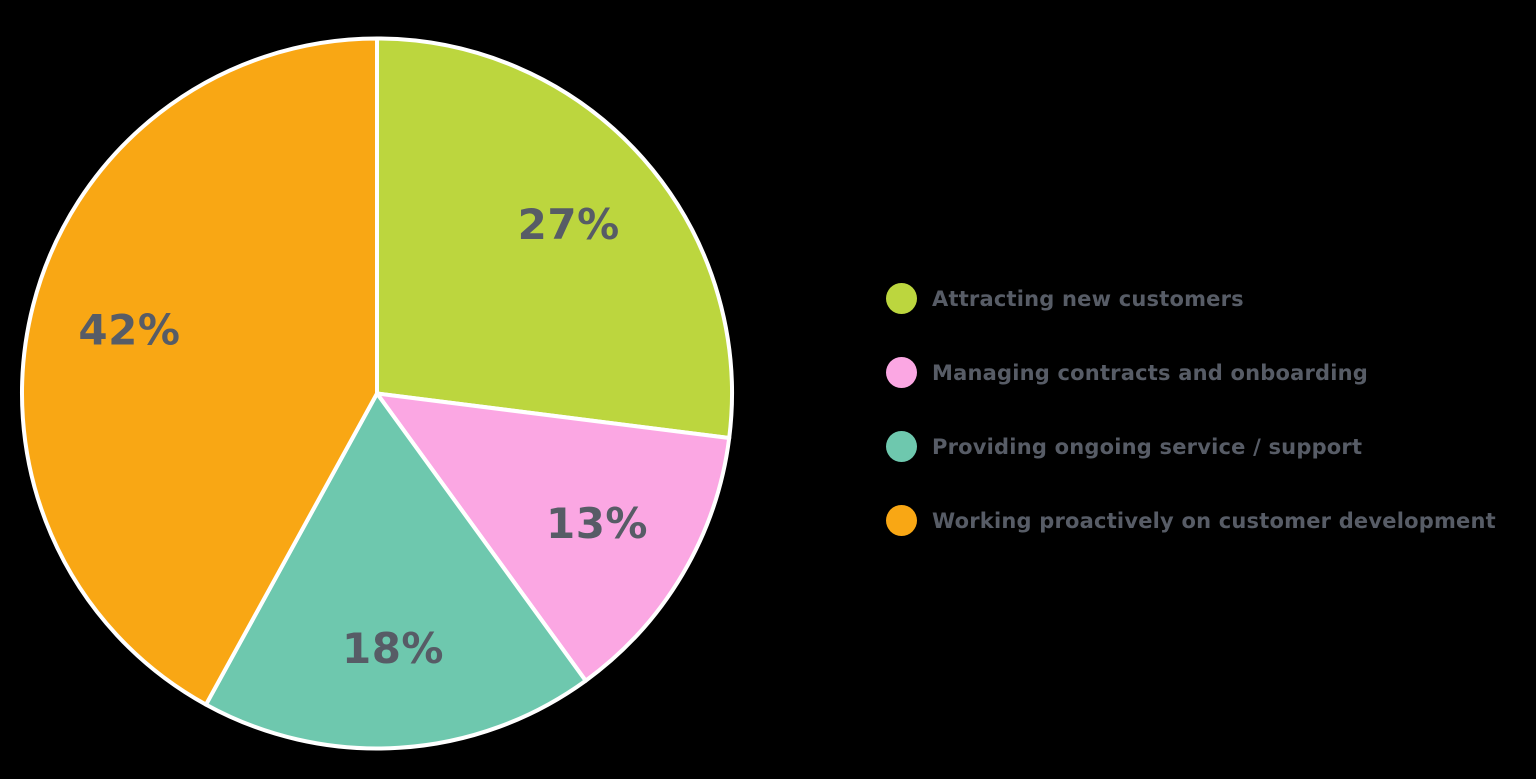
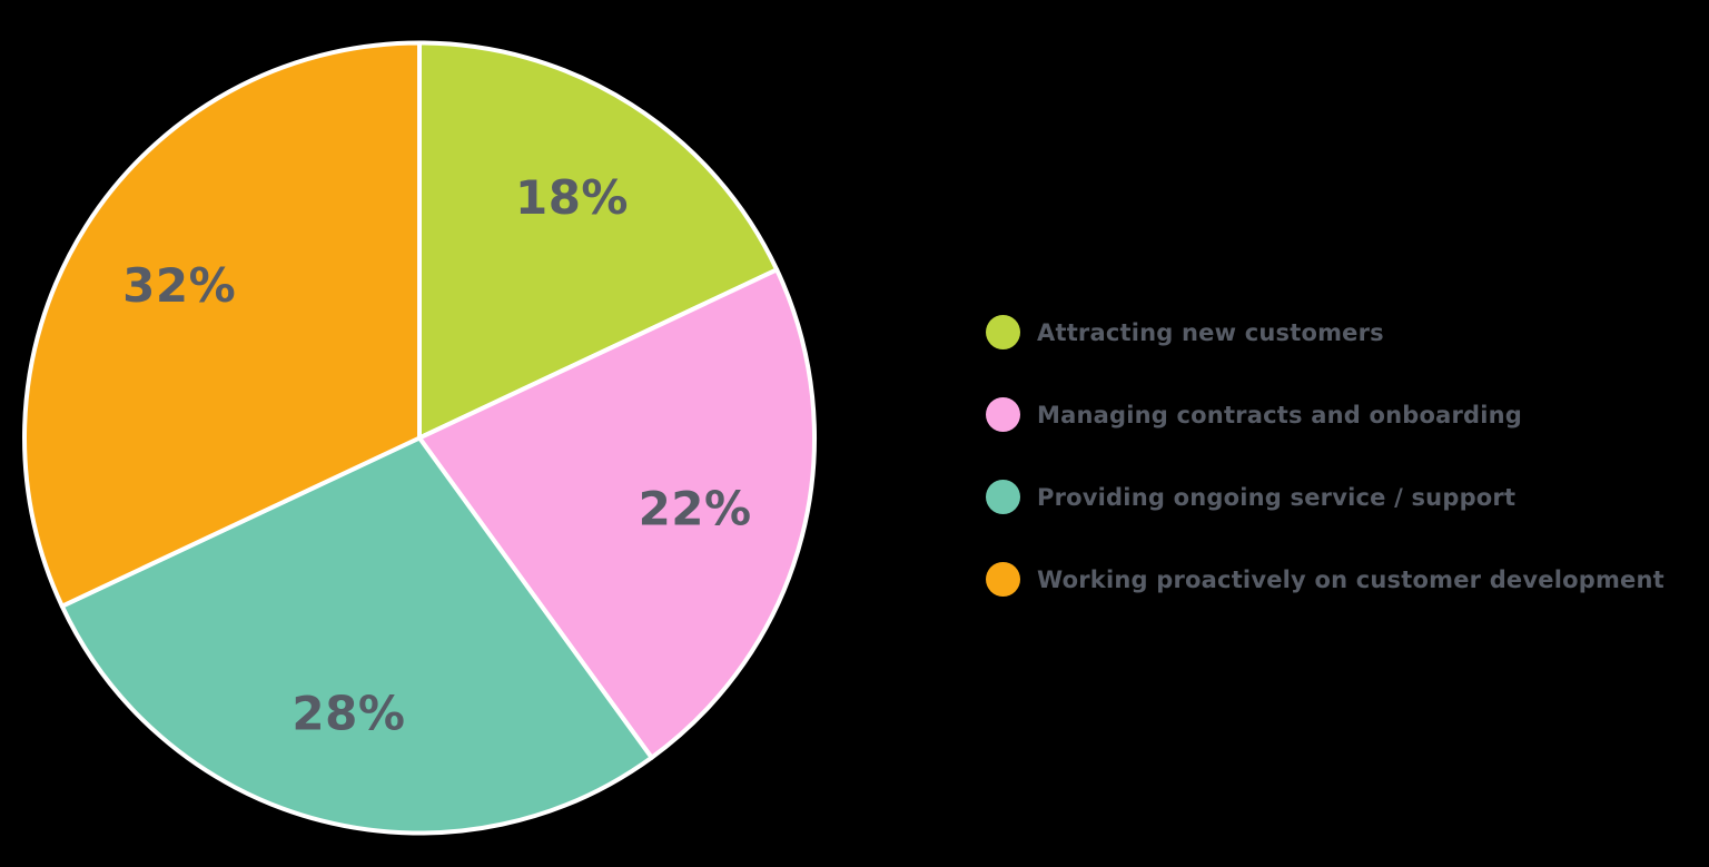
Attracting new customers: 27% -> 18%
Managing contracts and onboarding: 13% -> 22%
Providing ongoing service / support: 18% -> 28%
Working proactively on customer development: 42% -> 32%
